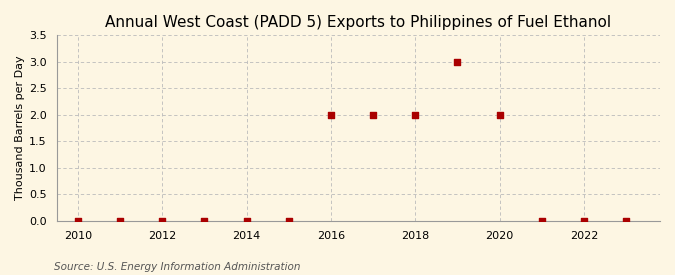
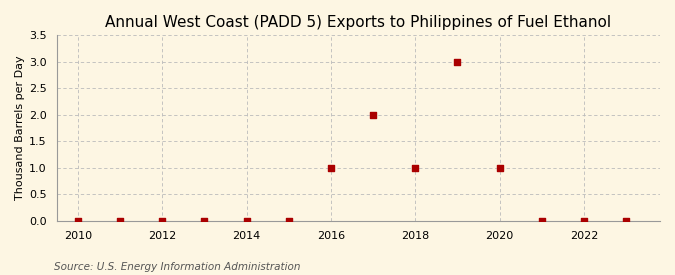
2016: 2 -> 1
2018: 2 -> 1
2020: 2 -> 1
